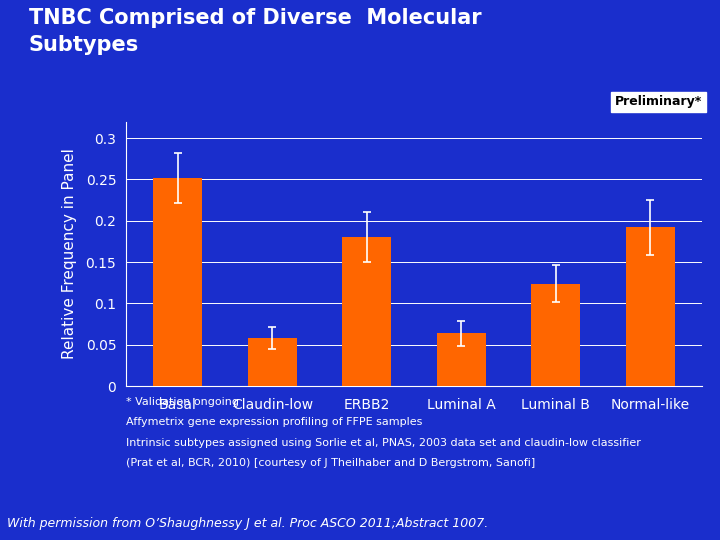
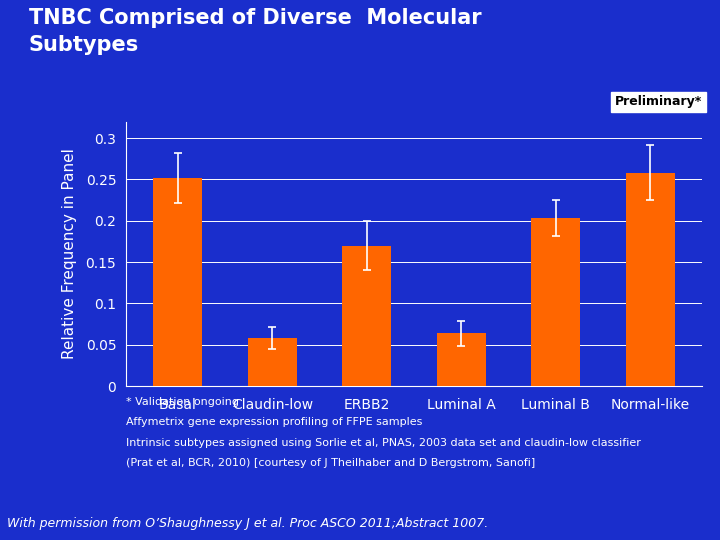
ERBB2: 0.180 -> 0.170
Luminal B: 0.124 -> 0.203
Normal-like: 0.192 -> 0.258
